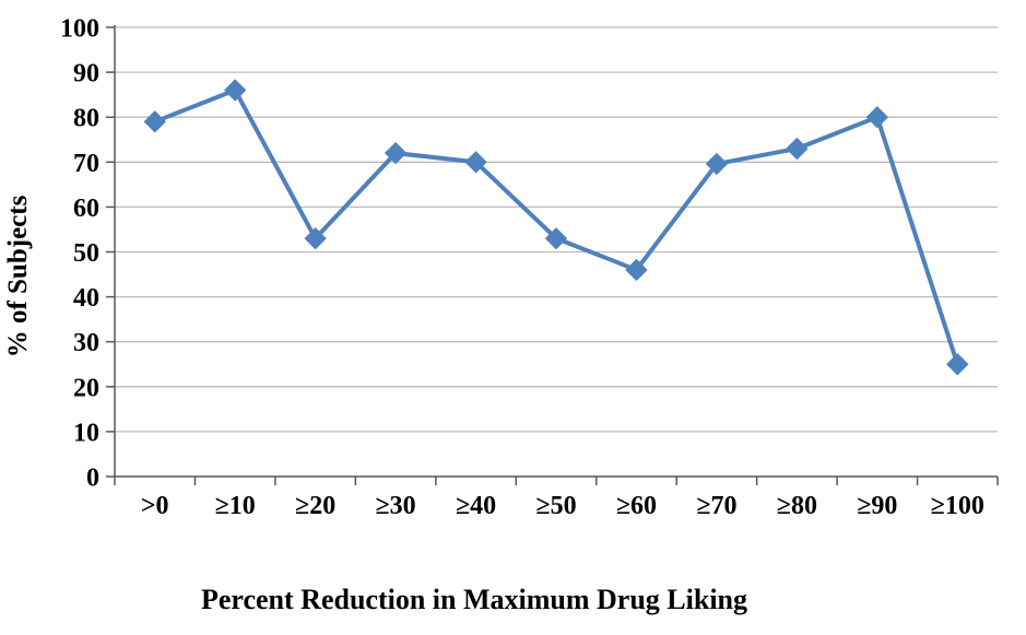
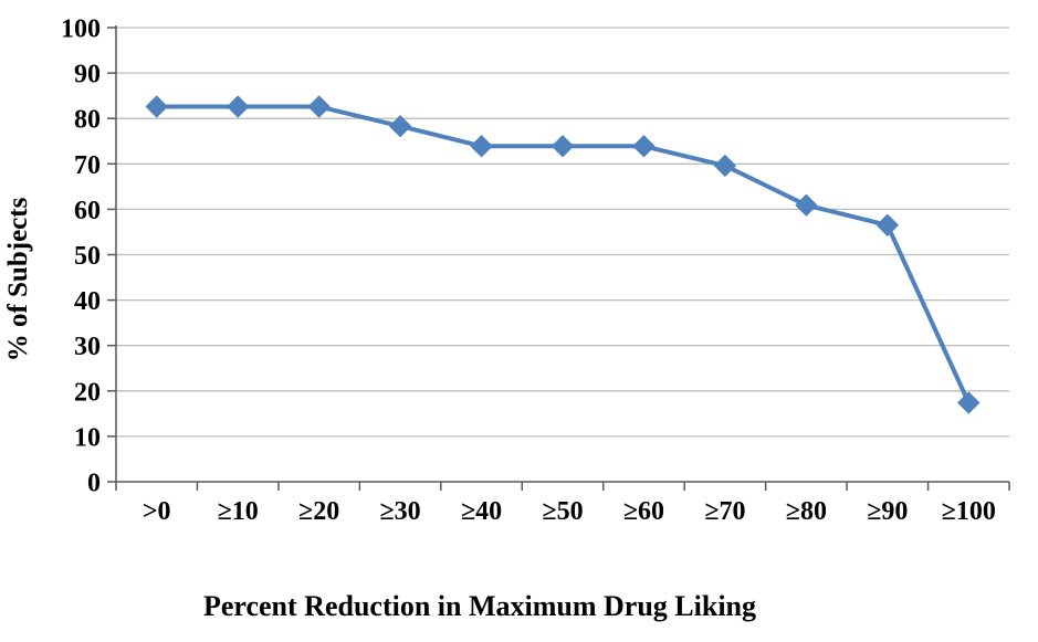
>0: 79 -> 83
≥10: 86 -> 83
≥20: 53 -> 83
≥30: 72 -> 78
≥40: 70 -> 74
≥50: 53 -> 74
≥60: 46 -> 74
≥80: 73 -> 61
≥90: 80 -> 56
≥100: 25 -> 17
